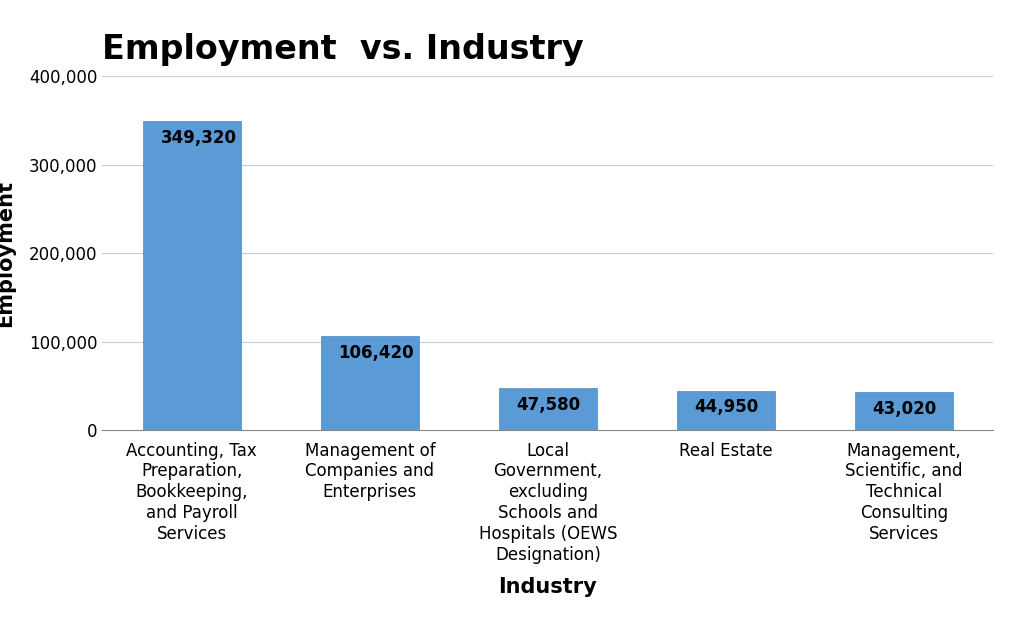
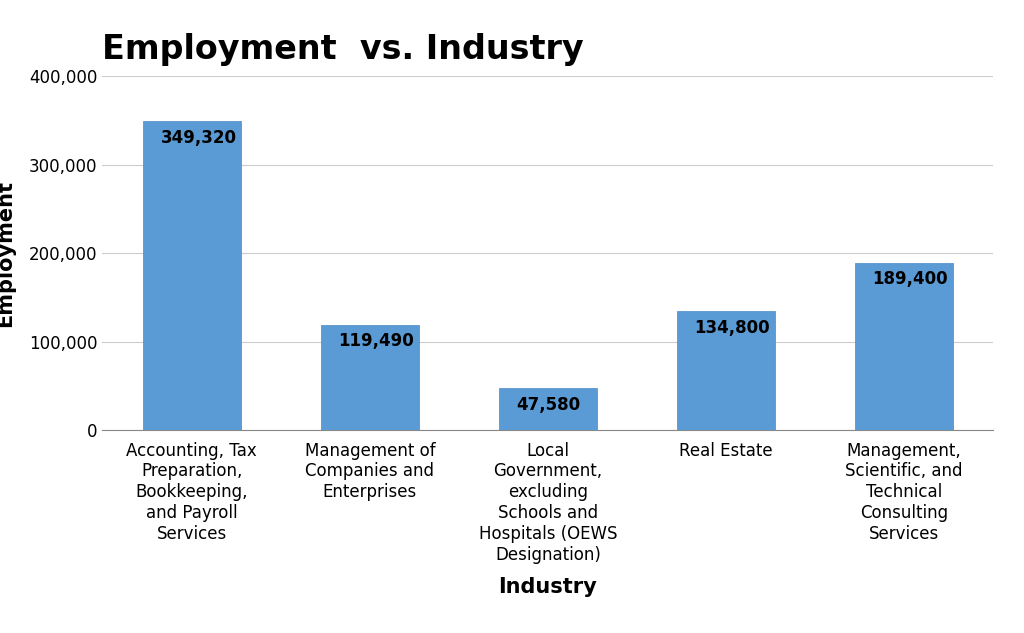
Management of Companies and Enterprises: 106,420 -> 119,490
Real Estate: 44,950 -> 134,800
Management, Scientific, and Technical Consulting Services: 43,020 -> 189,400
